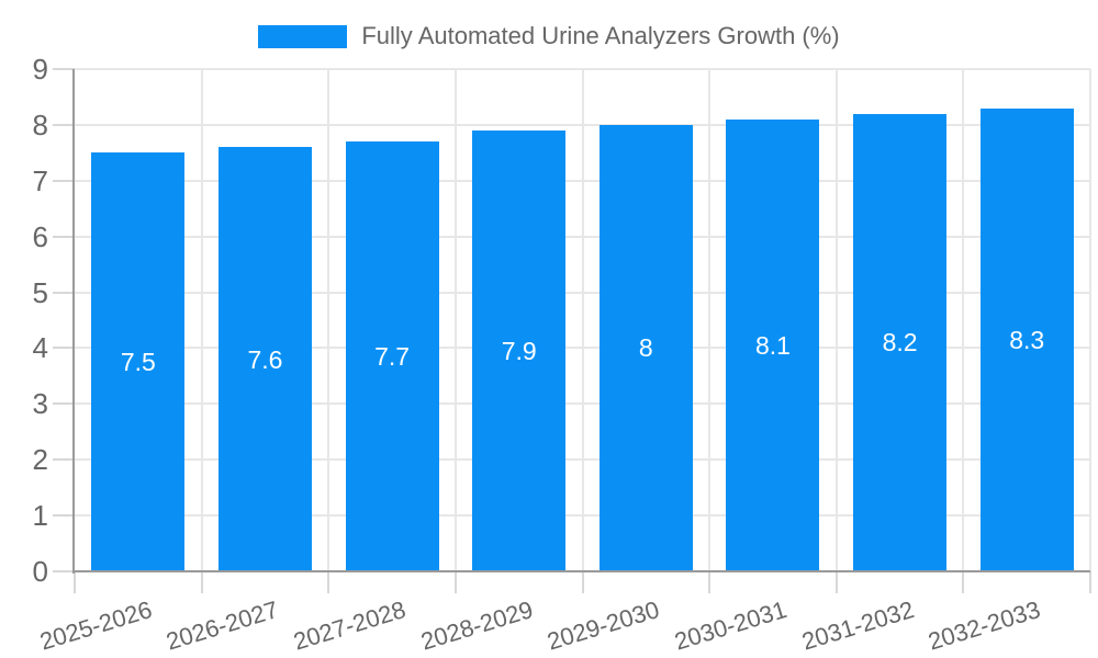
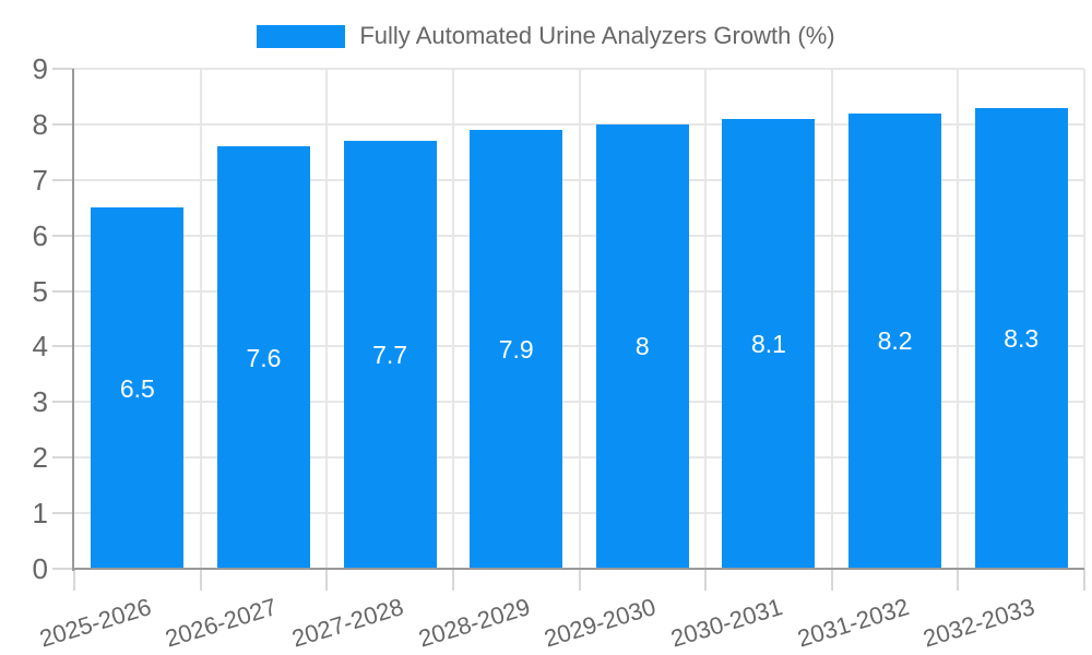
2025-2026: 7.5 -> 6.5
